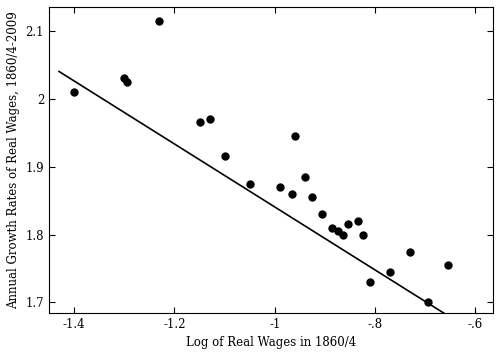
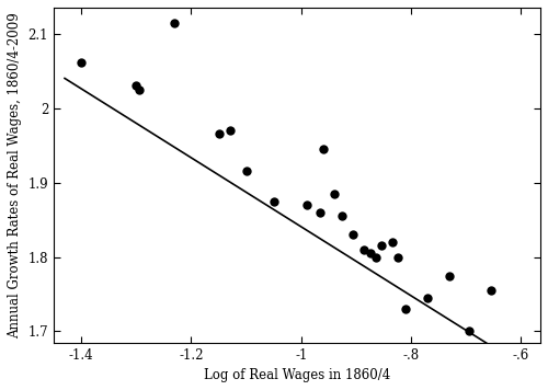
-1.4: 2.010 -> 2.062
